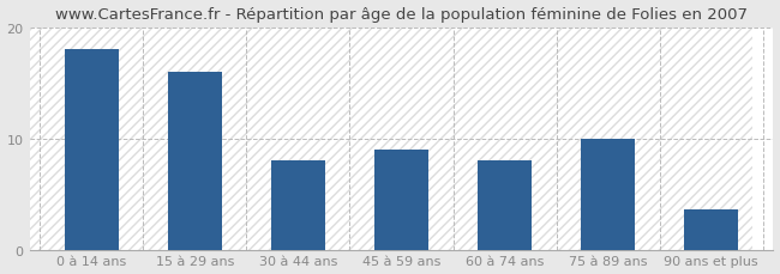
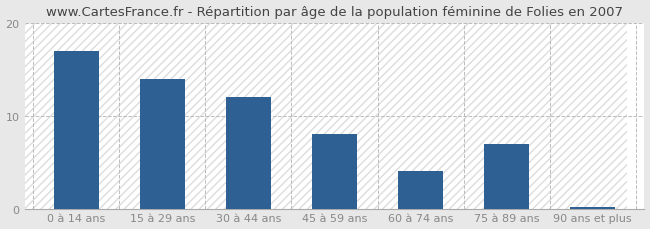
0 à 14 ans: 18.0 -> 17.0
15 à 29 ans: 16.0 -> 14.0
30 à 44 ans: 8.0 -> 12.0
45 à 59 ans: 9.0 -> 8.0
60 à 74 ans: 8.0 -> 4.0
75 à 89 ans: 10.0 -> 7.0
90 ans et plus: 3.6 -> 0.2
